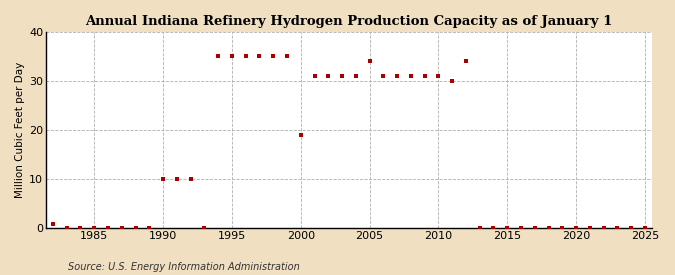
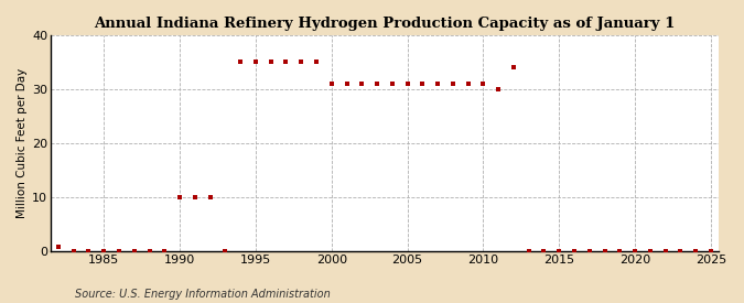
2000: 19.0 -> 31.0
2005: 34.0 -> 31.0
